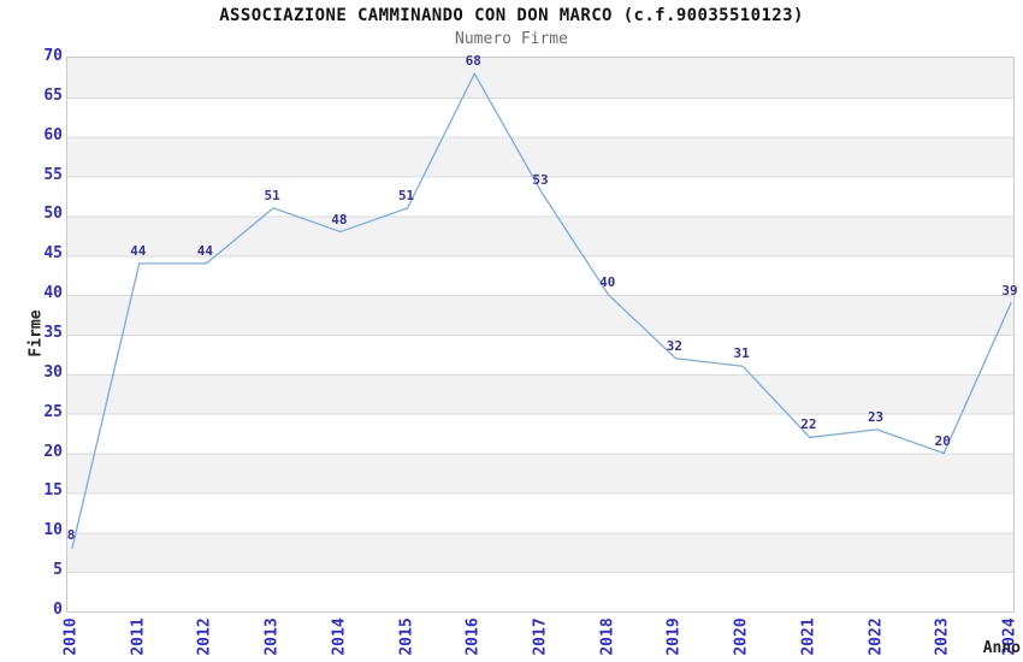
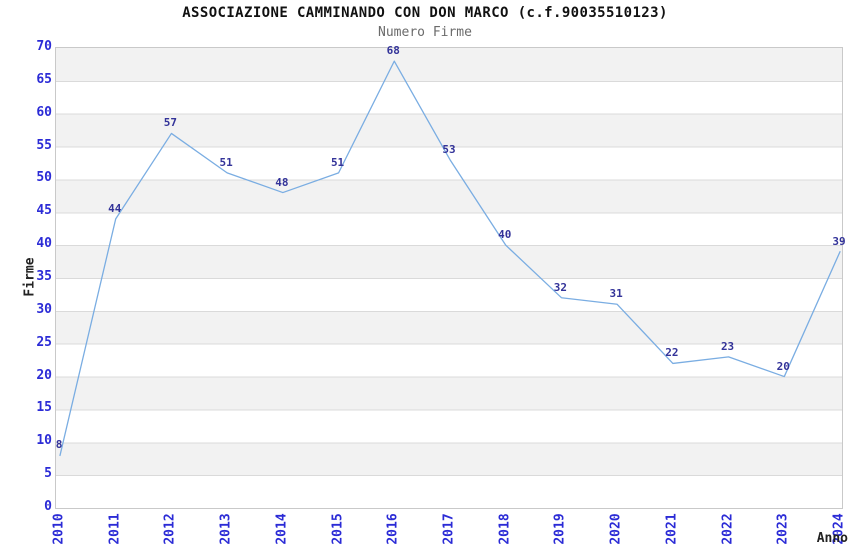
2012: 44 -> 57
